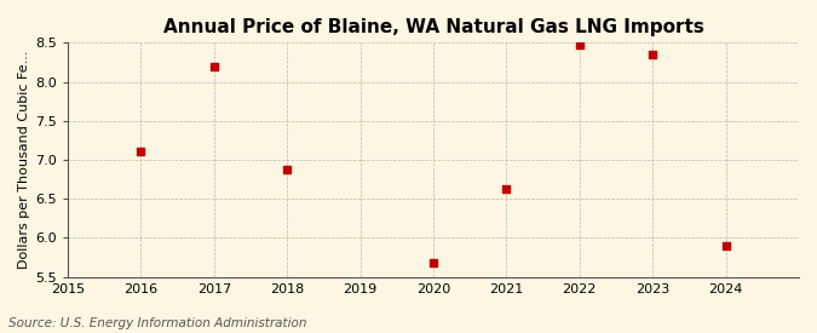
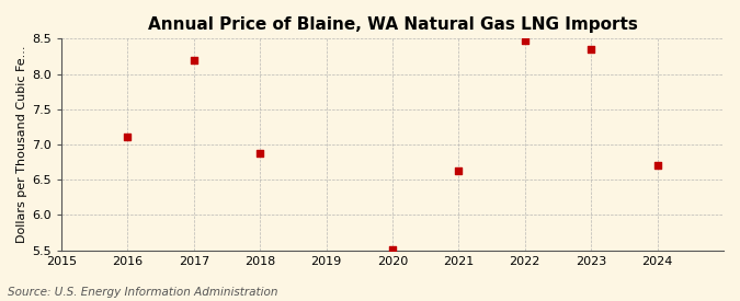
2020: 5.68 -> 5.51
2024: 5.90 -> 6.70
